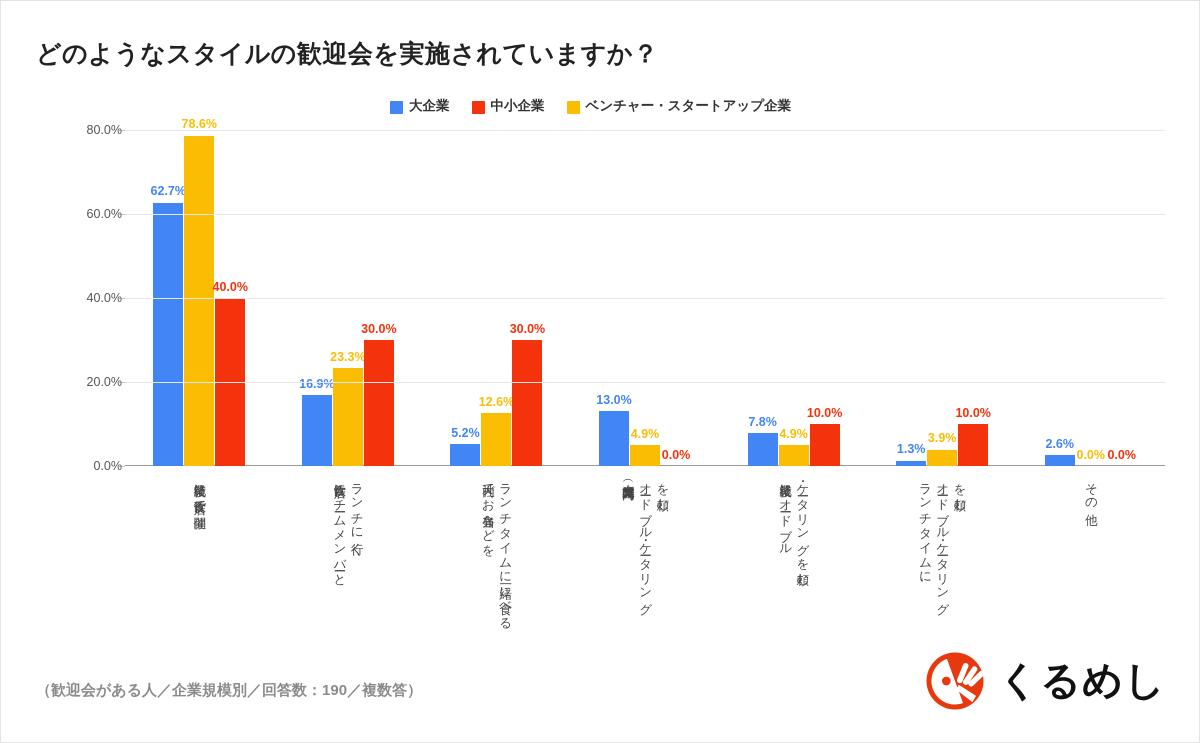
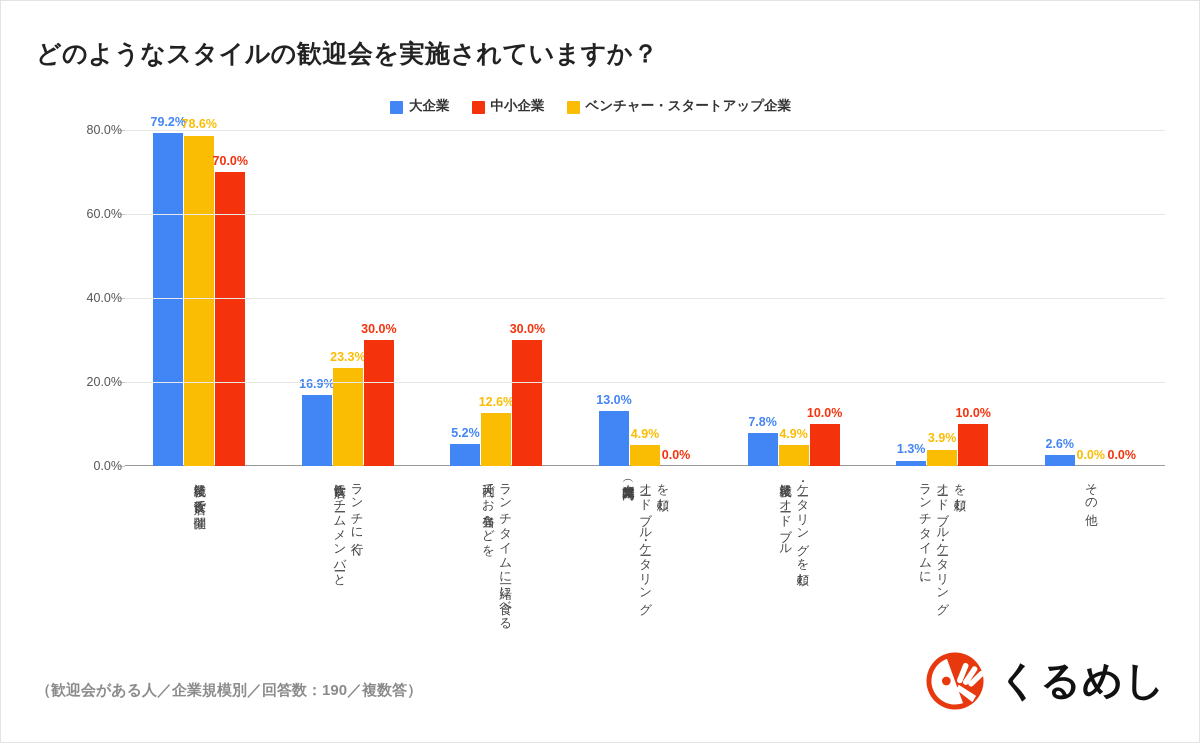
大企業/就業後に飲食店で開催: 62.7% -> 79.2%
中小企業/就業後に飲食店で開催: 40.0% -> 70.0%
